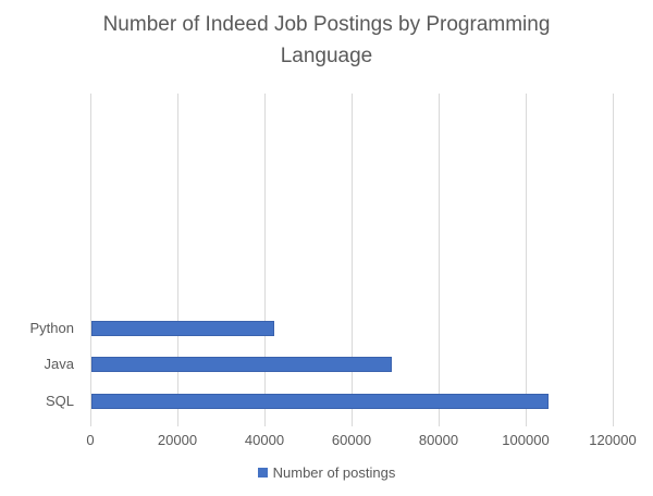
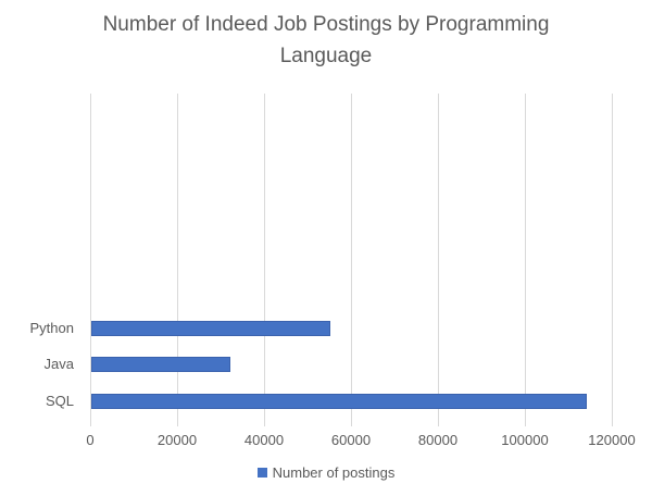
Python: 42000 -> 55000
Java: 69000 -> 32000
SQL: 105000 -> 114000
